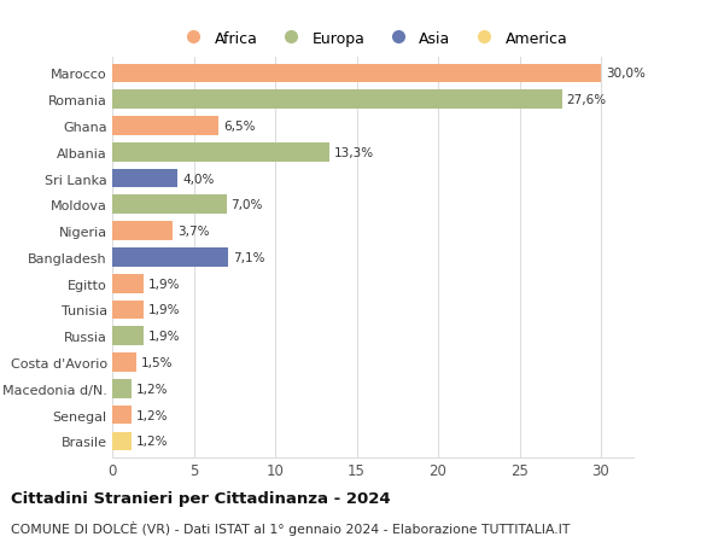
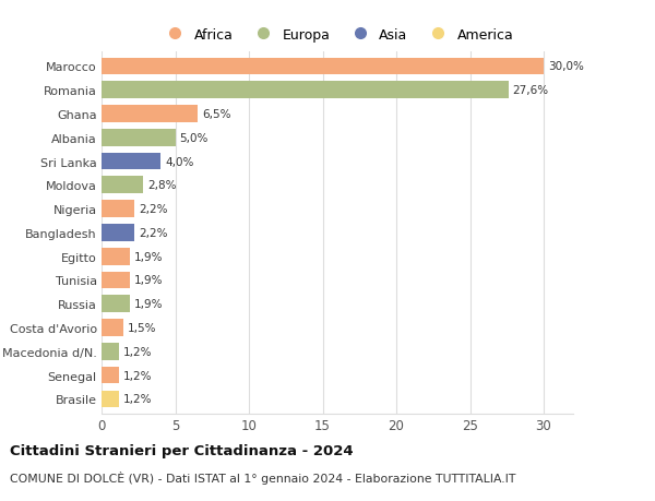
Albania: 13,3% -> 5,0%
Moldova: 7,0% -> 2,8%
Nigeria: 3,7% -> 2,2%
Bangladesh: 7,1% -> 2,2%
